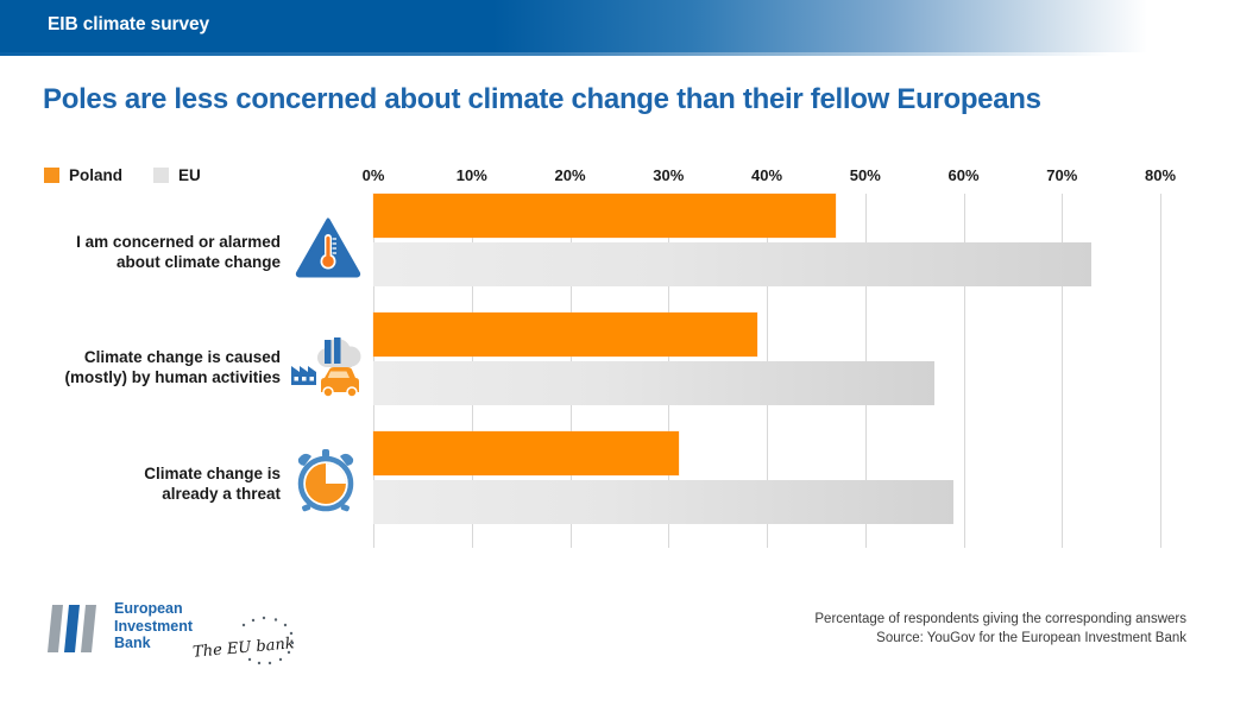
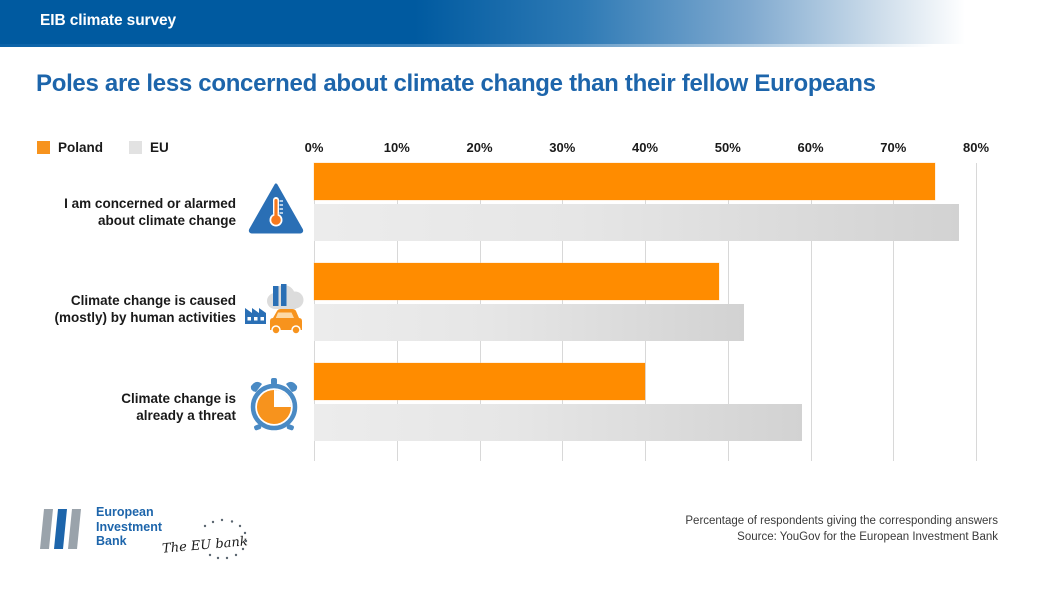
Poland/I am concerned or alarmed about climate change: 47% -> 75%
EU/I am concerned or alarmed about climate change: 73% -> 78%
Poland/Climate change is caused (mostly) by human activities: 39% -> 49%
EU/Climate change is caused (mostly) by human activities: 57% -> 52%
Poland/Climate change is already a threat: 31% -> 40%
